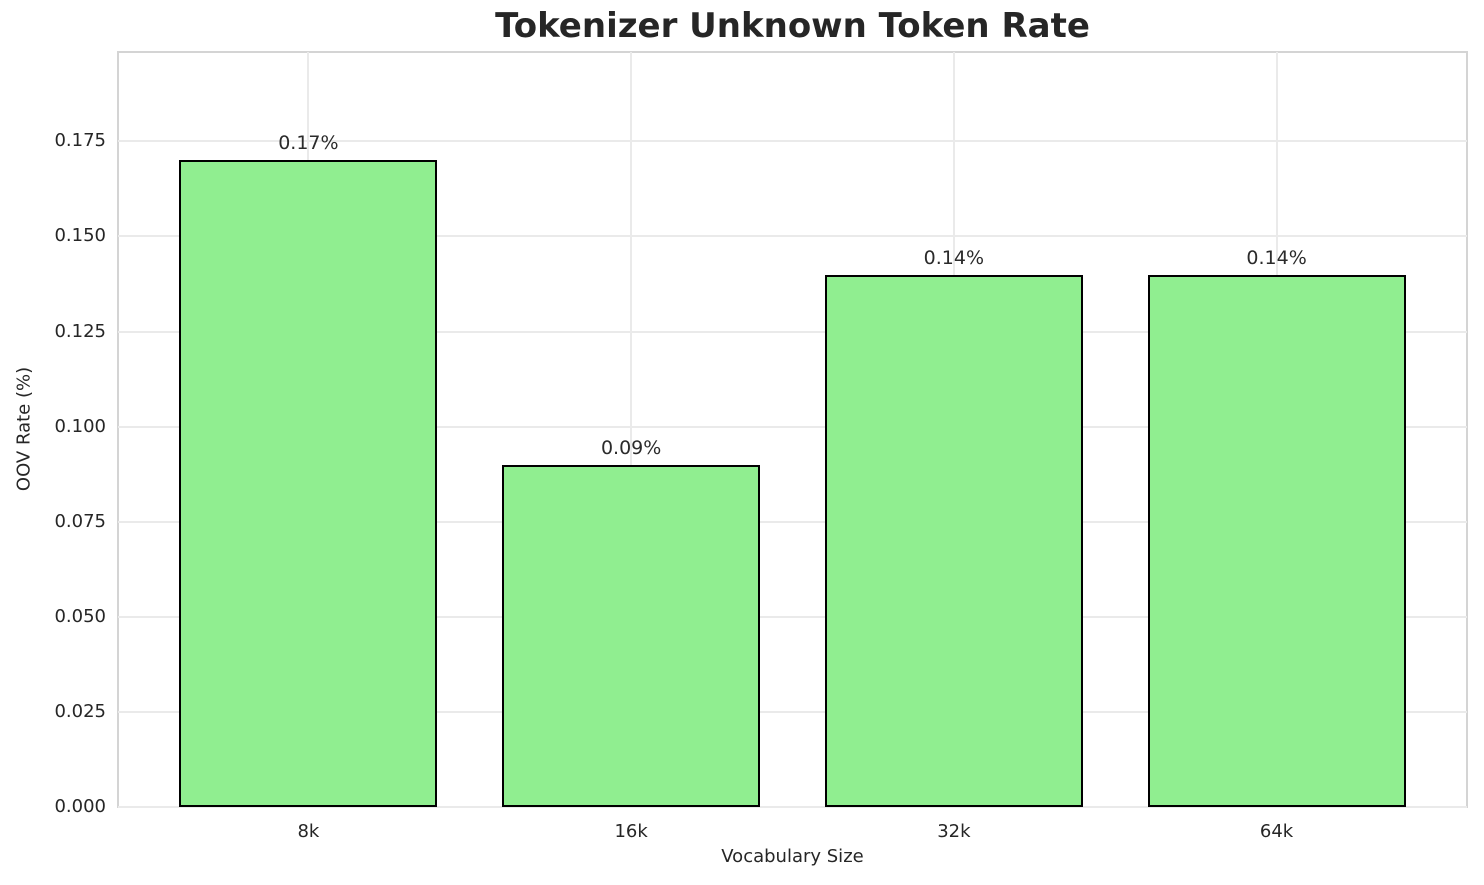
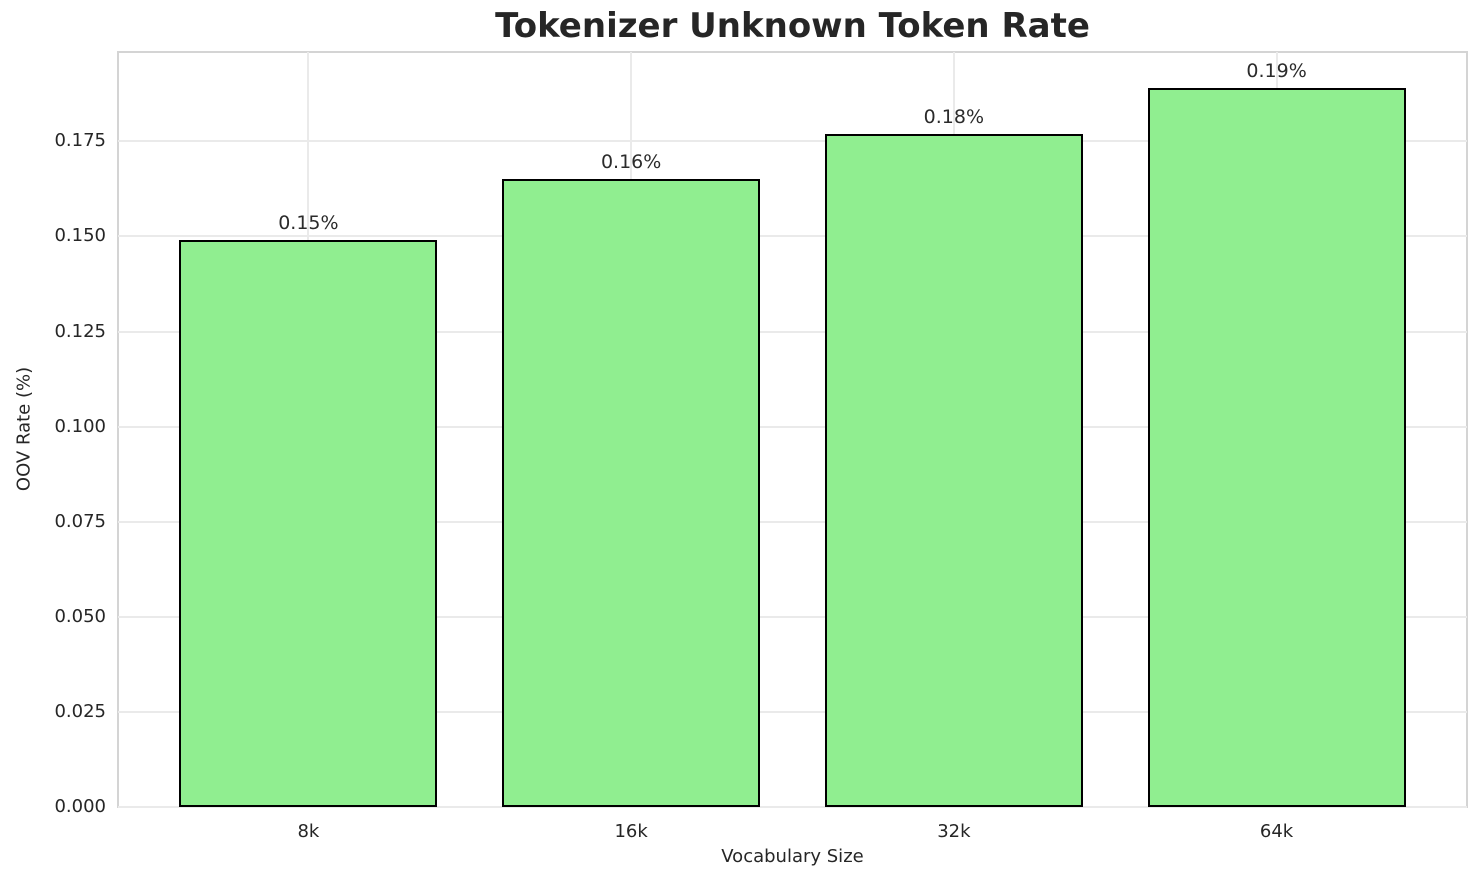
8k: 0.17% -> 0.15%
16k: 0.09% -> 0.16%
32k: 0.14% -> 0.18%
64k: 0.14% -> 0.19%
